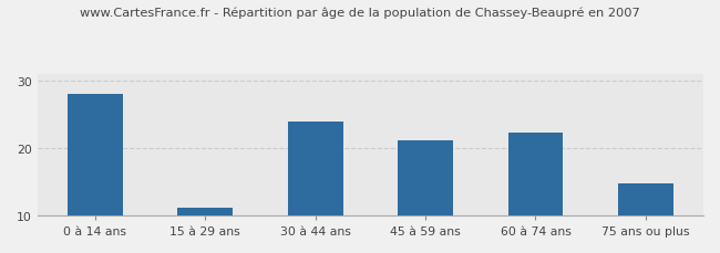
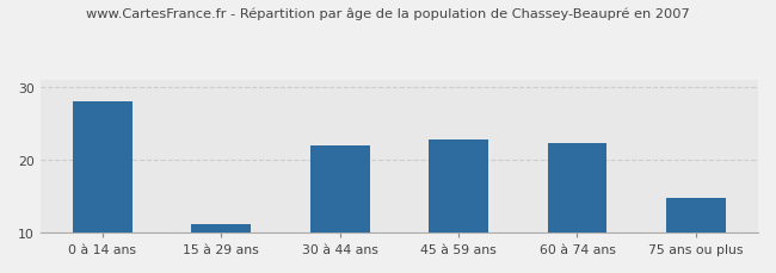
30 à 44 ans: 24.0 -> 22.0
45 à 59 ans: 21.2 -> 22.8
